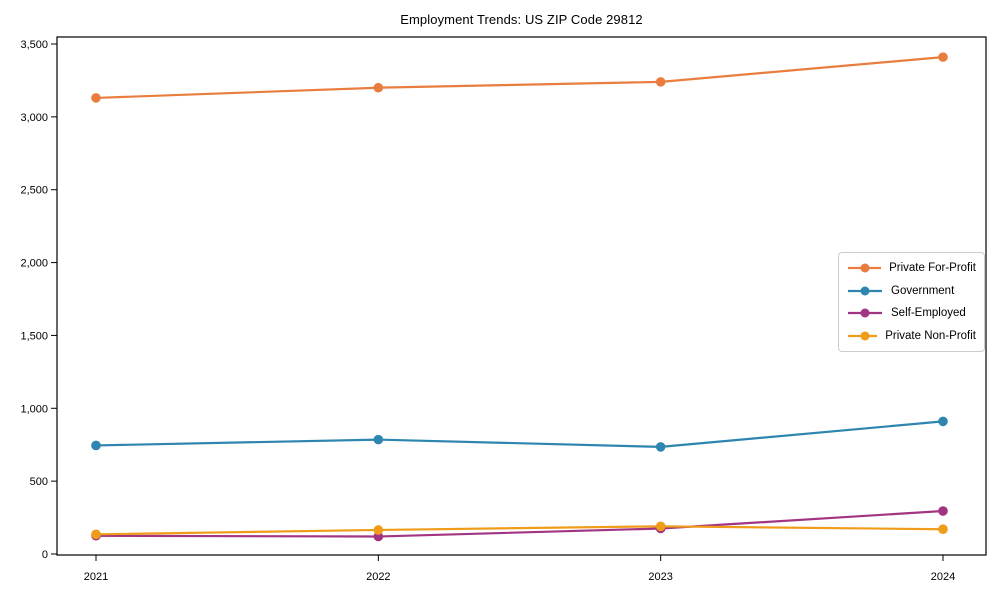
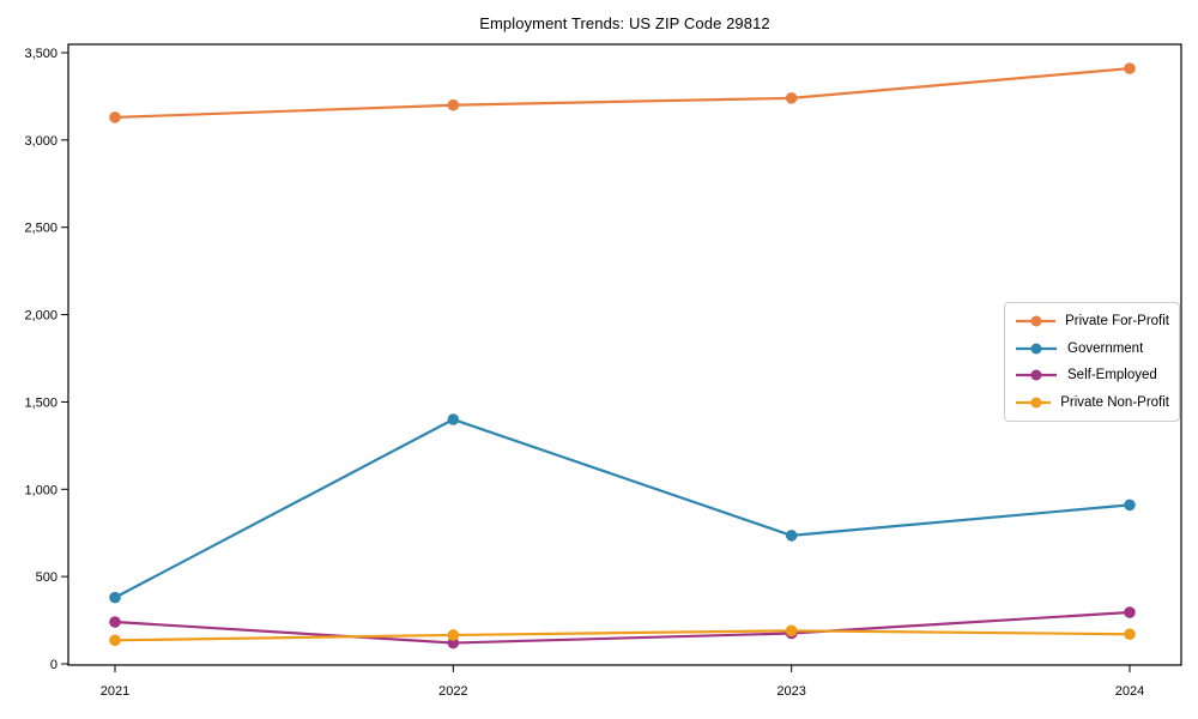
Government/2021: 740 -> 380
Self-Employed/2021: 120 -> 240
Government/2022: 780 -> 1400
